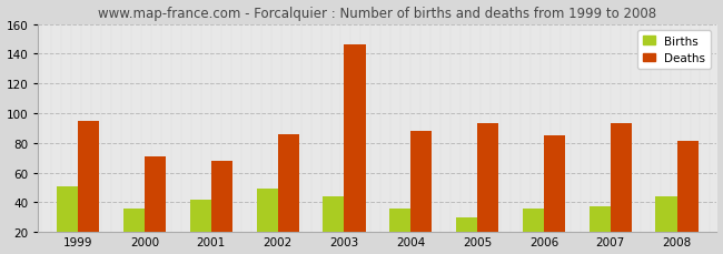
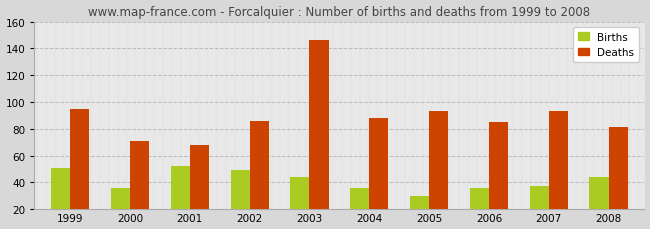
Births/2001: 42 -> 52
